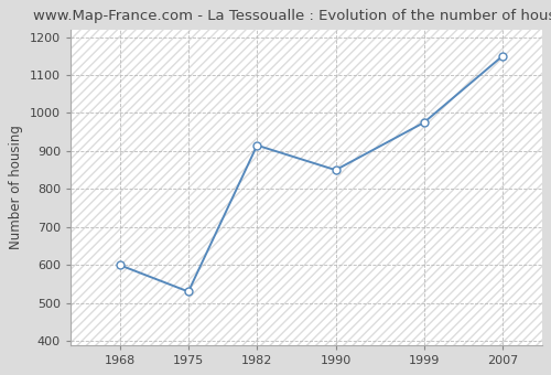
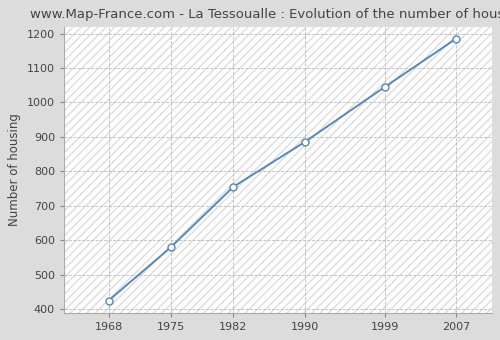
1968: 600 -> 425
1975: 530 -> 580
1982: 915 -> 755
1990: 850 -> 885
1999: 975 -> 1045
2007: 1150 -> 1185
